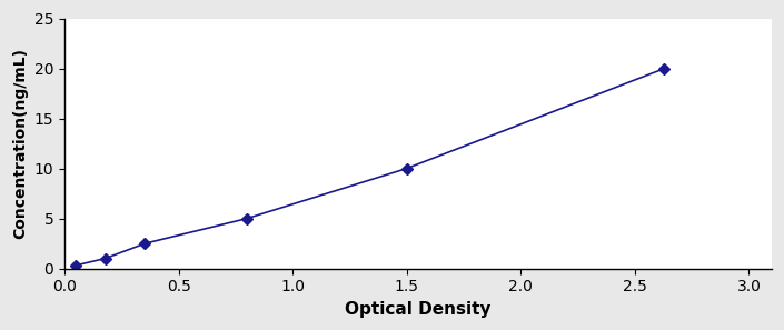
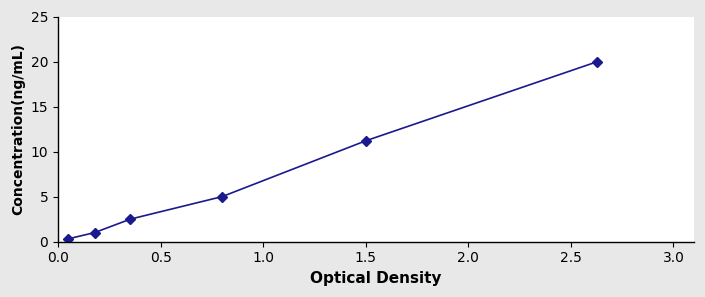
1.5: 10.0 -> 11.2
